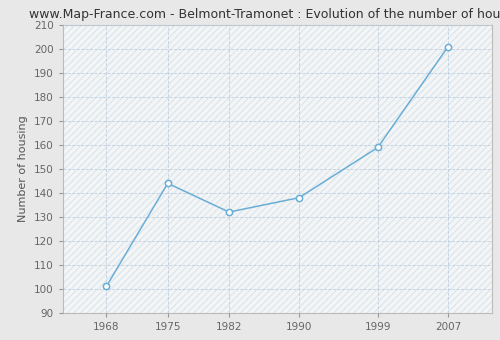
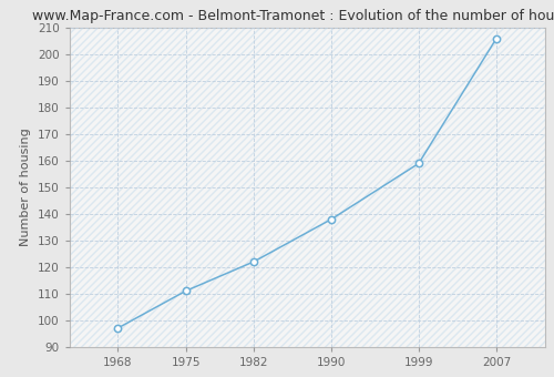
1968: 101 -> 97
1975: 144 -> 111
1982: 132 -> 122
2007: 201 -> 206
